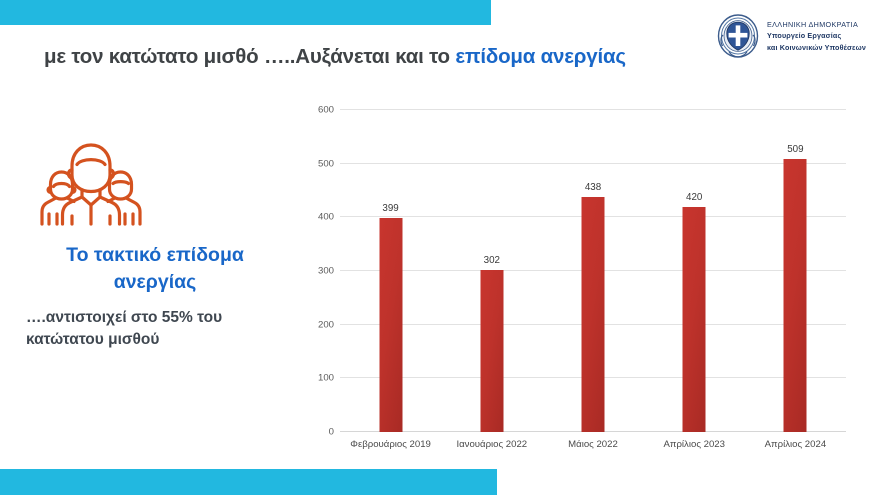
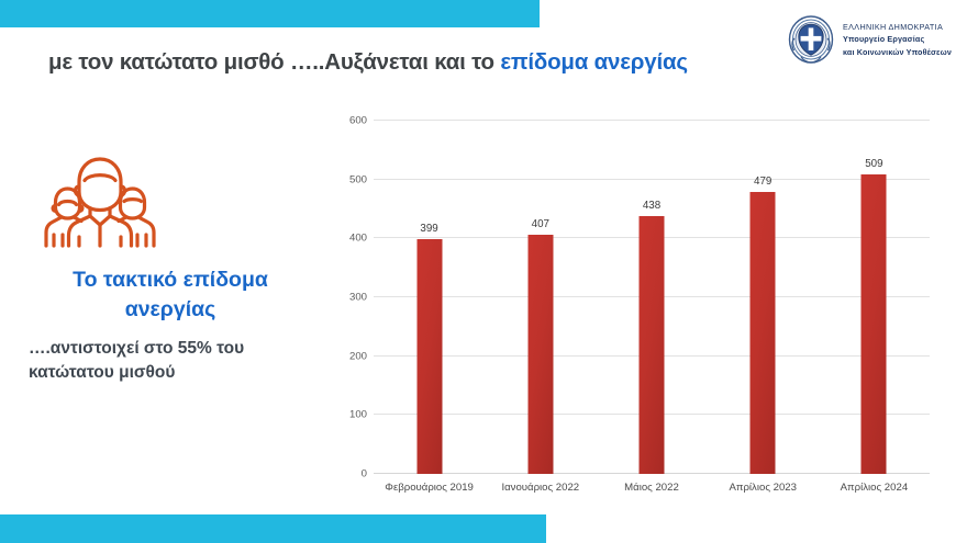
Ιανουάριος 2022: 302 -> 407
Απρίλιος 2023: 420 -> 479
